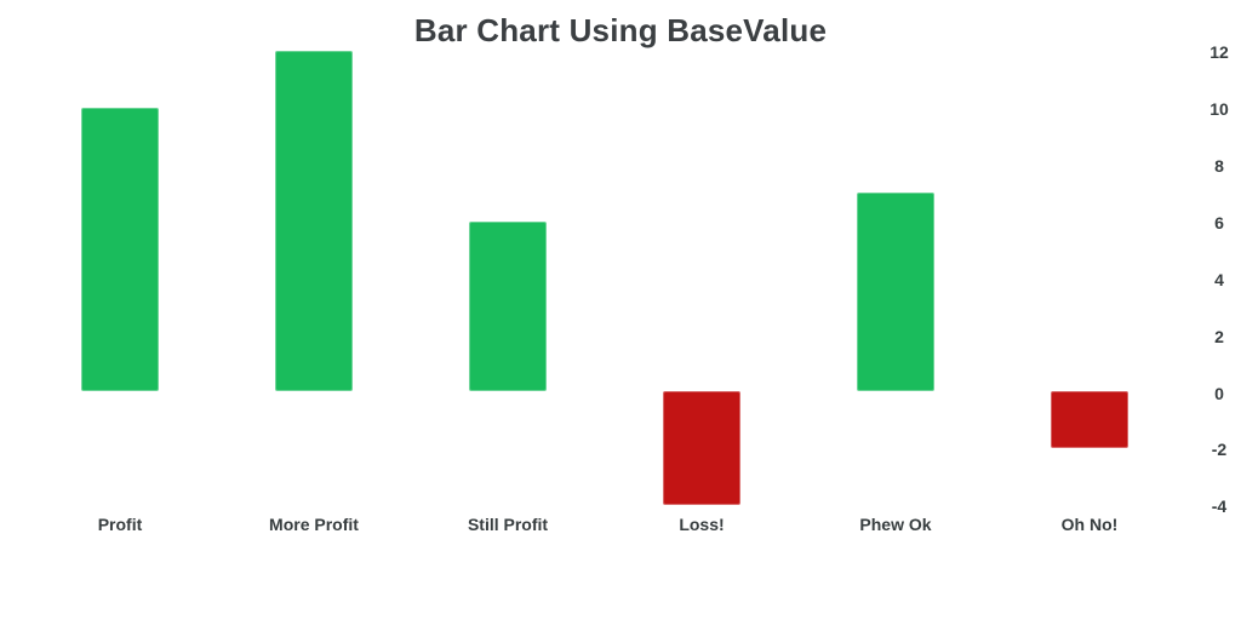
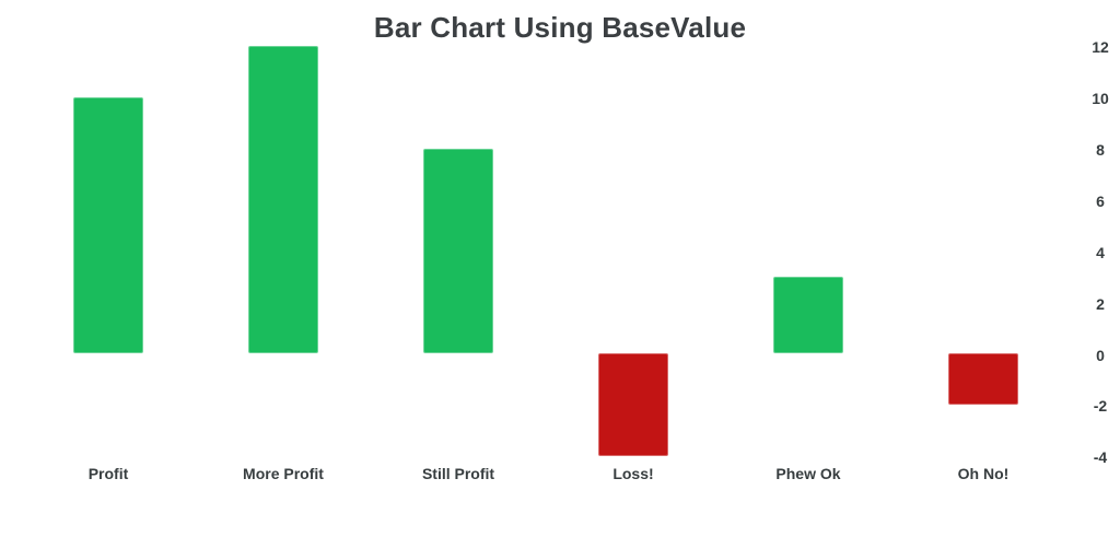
Still Profit: 6 -> 8
Phew Ok: 7 -> 3
